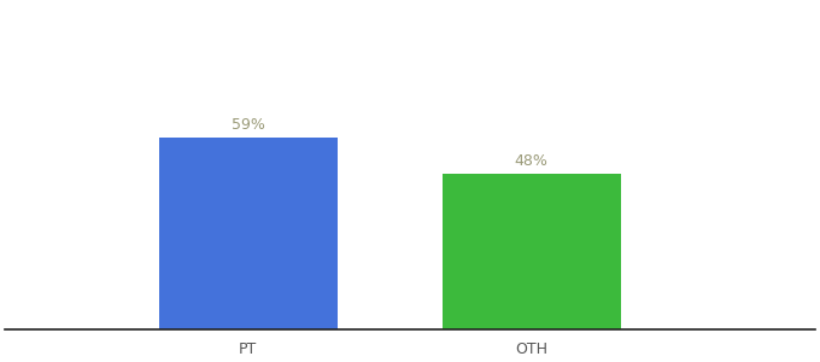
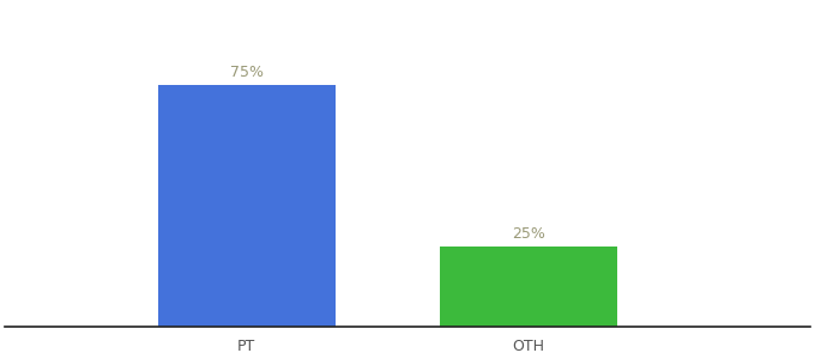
PT: 59% -> 75%
OTH: 48% -> 25%
